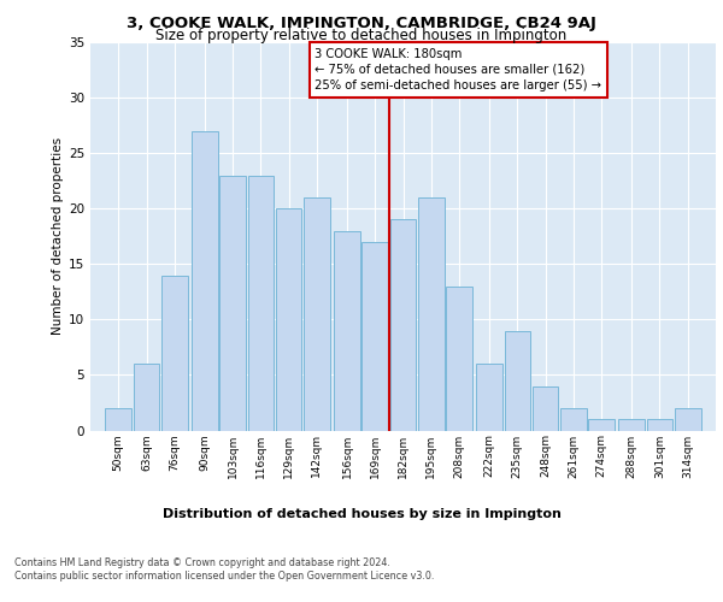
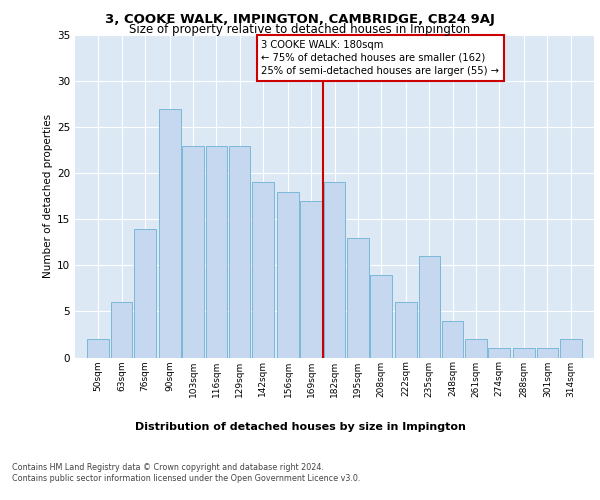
129sqm: 20 -> 23
142sqm: 21 -> 19
195sqm: 21 -> 13
208sqm: 13 -> 9
235sqm: 9 -> 11
